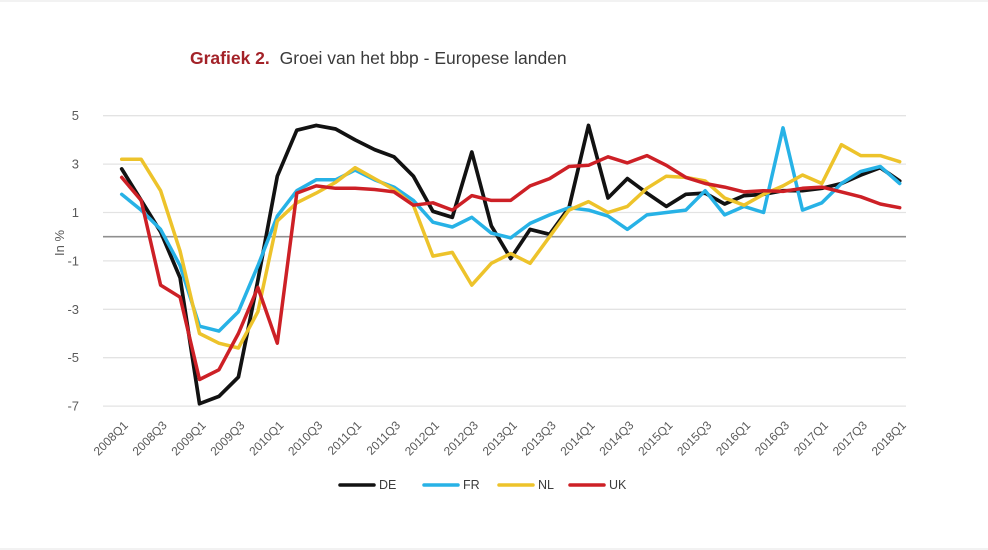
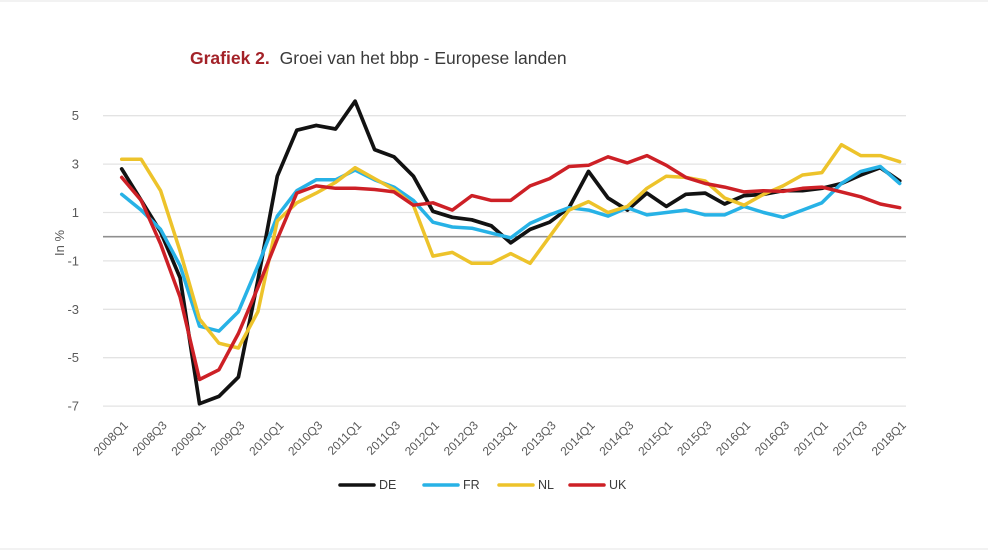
UK/2008Q3: -2.0 -> -0.3
NL/2009Q1: -4.0 -> -3.4
UK/2010Q1: -4.4 -> -0.1
DE/2011Q1: 4.0 -> 5.6
DE/2012Q3: 3.5 -> 0.7
FR/2012Q3: 0.8 -> 0.3
NL/2012Q3: -2.0 -> -1.1
DE/2013Q1: -0.9 -> -0.2
DE/2013Q3: 0.1 -> 0.6
DE/2014Q1: 4.6 -> 2.7
DE/2014Q3: 2.4 -> 1.1
FR/2014Q3: 0.3 -> 1.2
FR/2015Q3: 1.9 -> 0.9
FR/2016Q3: 4.5 -> 0.8
NL/2017Q1: 2.2 -> 2.6
